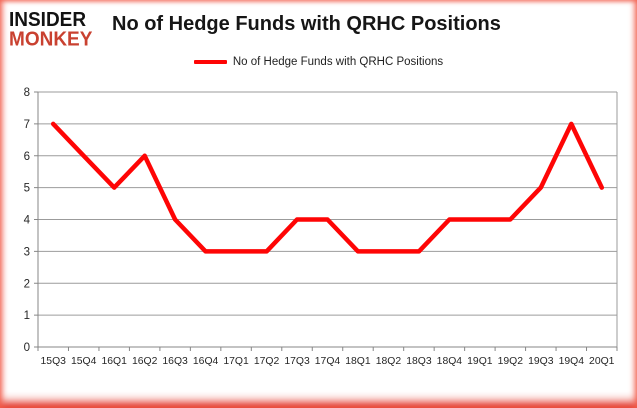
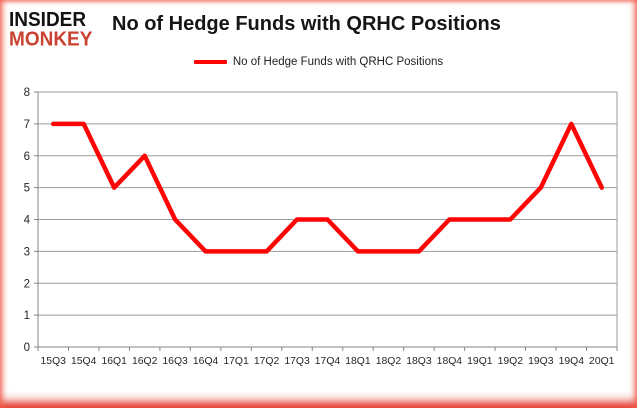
15Q4: 6 -> 7
